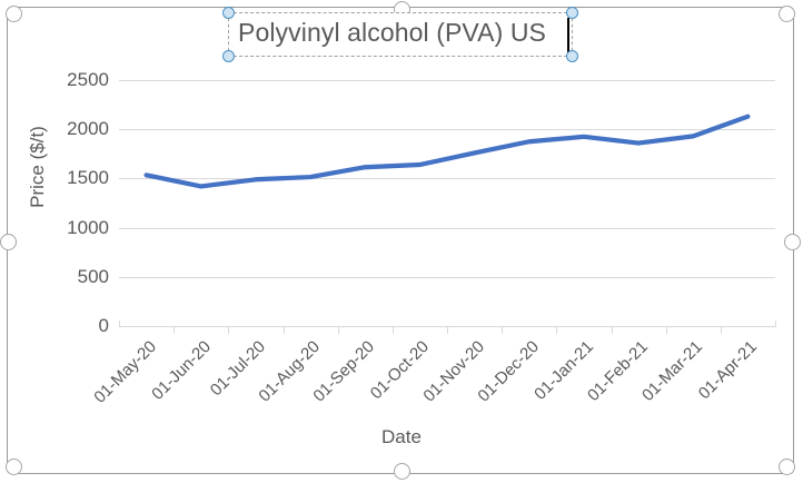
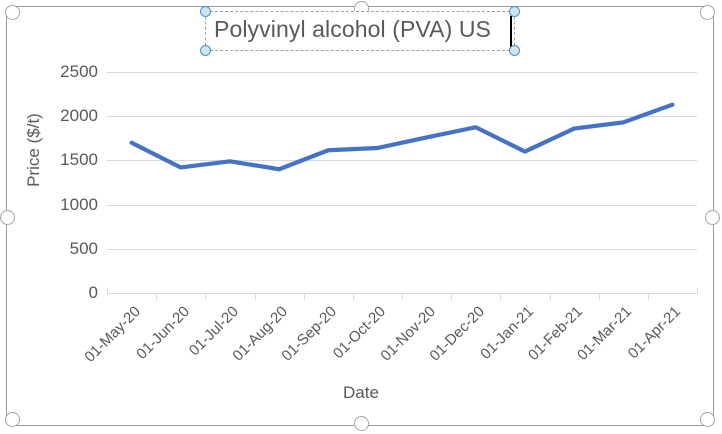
01-May-20: 1500 -> 1700
01-Aug-20: 1500 -> 1400
01-Jan-21: 1900 -> 1600
